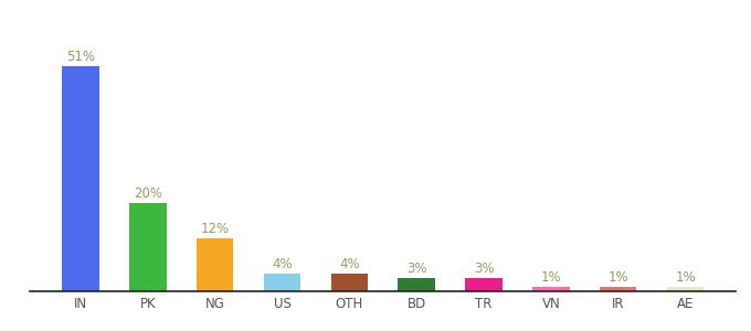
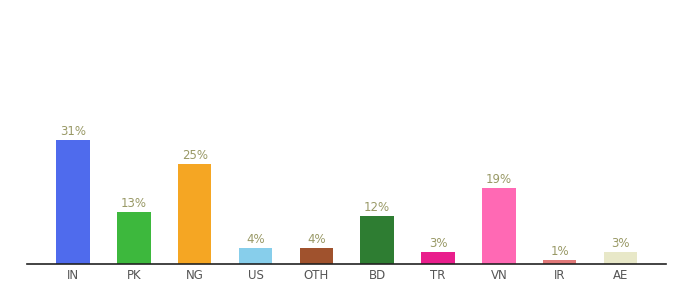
IN: 51% -> 31%
PK: 20% -> 13%
NG: 12% -> 25%
BD: 3% -> 12%
VN: 1% -> 19%
AE: 1% -> 3%
